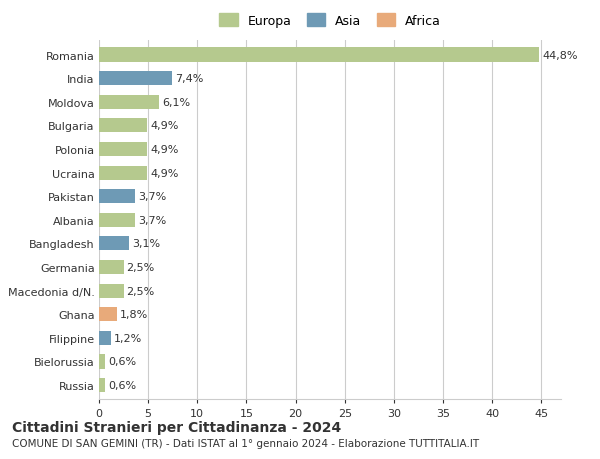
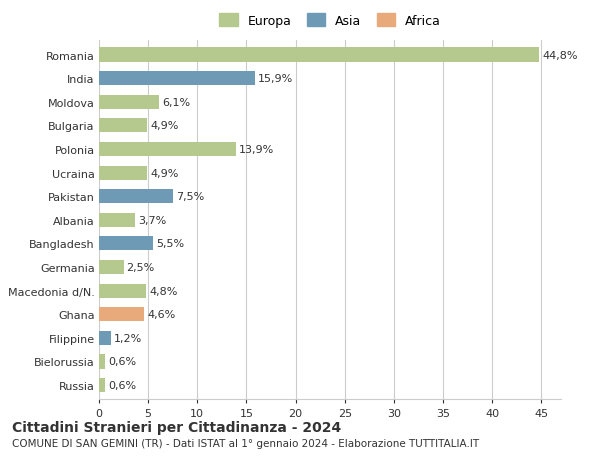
India: 7,4% -> 15,9%
Polonia: 4,9% -> 13,9%
Pakistan: 3,7% -> 7,5%
Bangladesh: 3,1% -> 5,5%
Macedonia d/N.: 2,5% -> 4,8%
Ghana: 1,8% -> 4,6%
